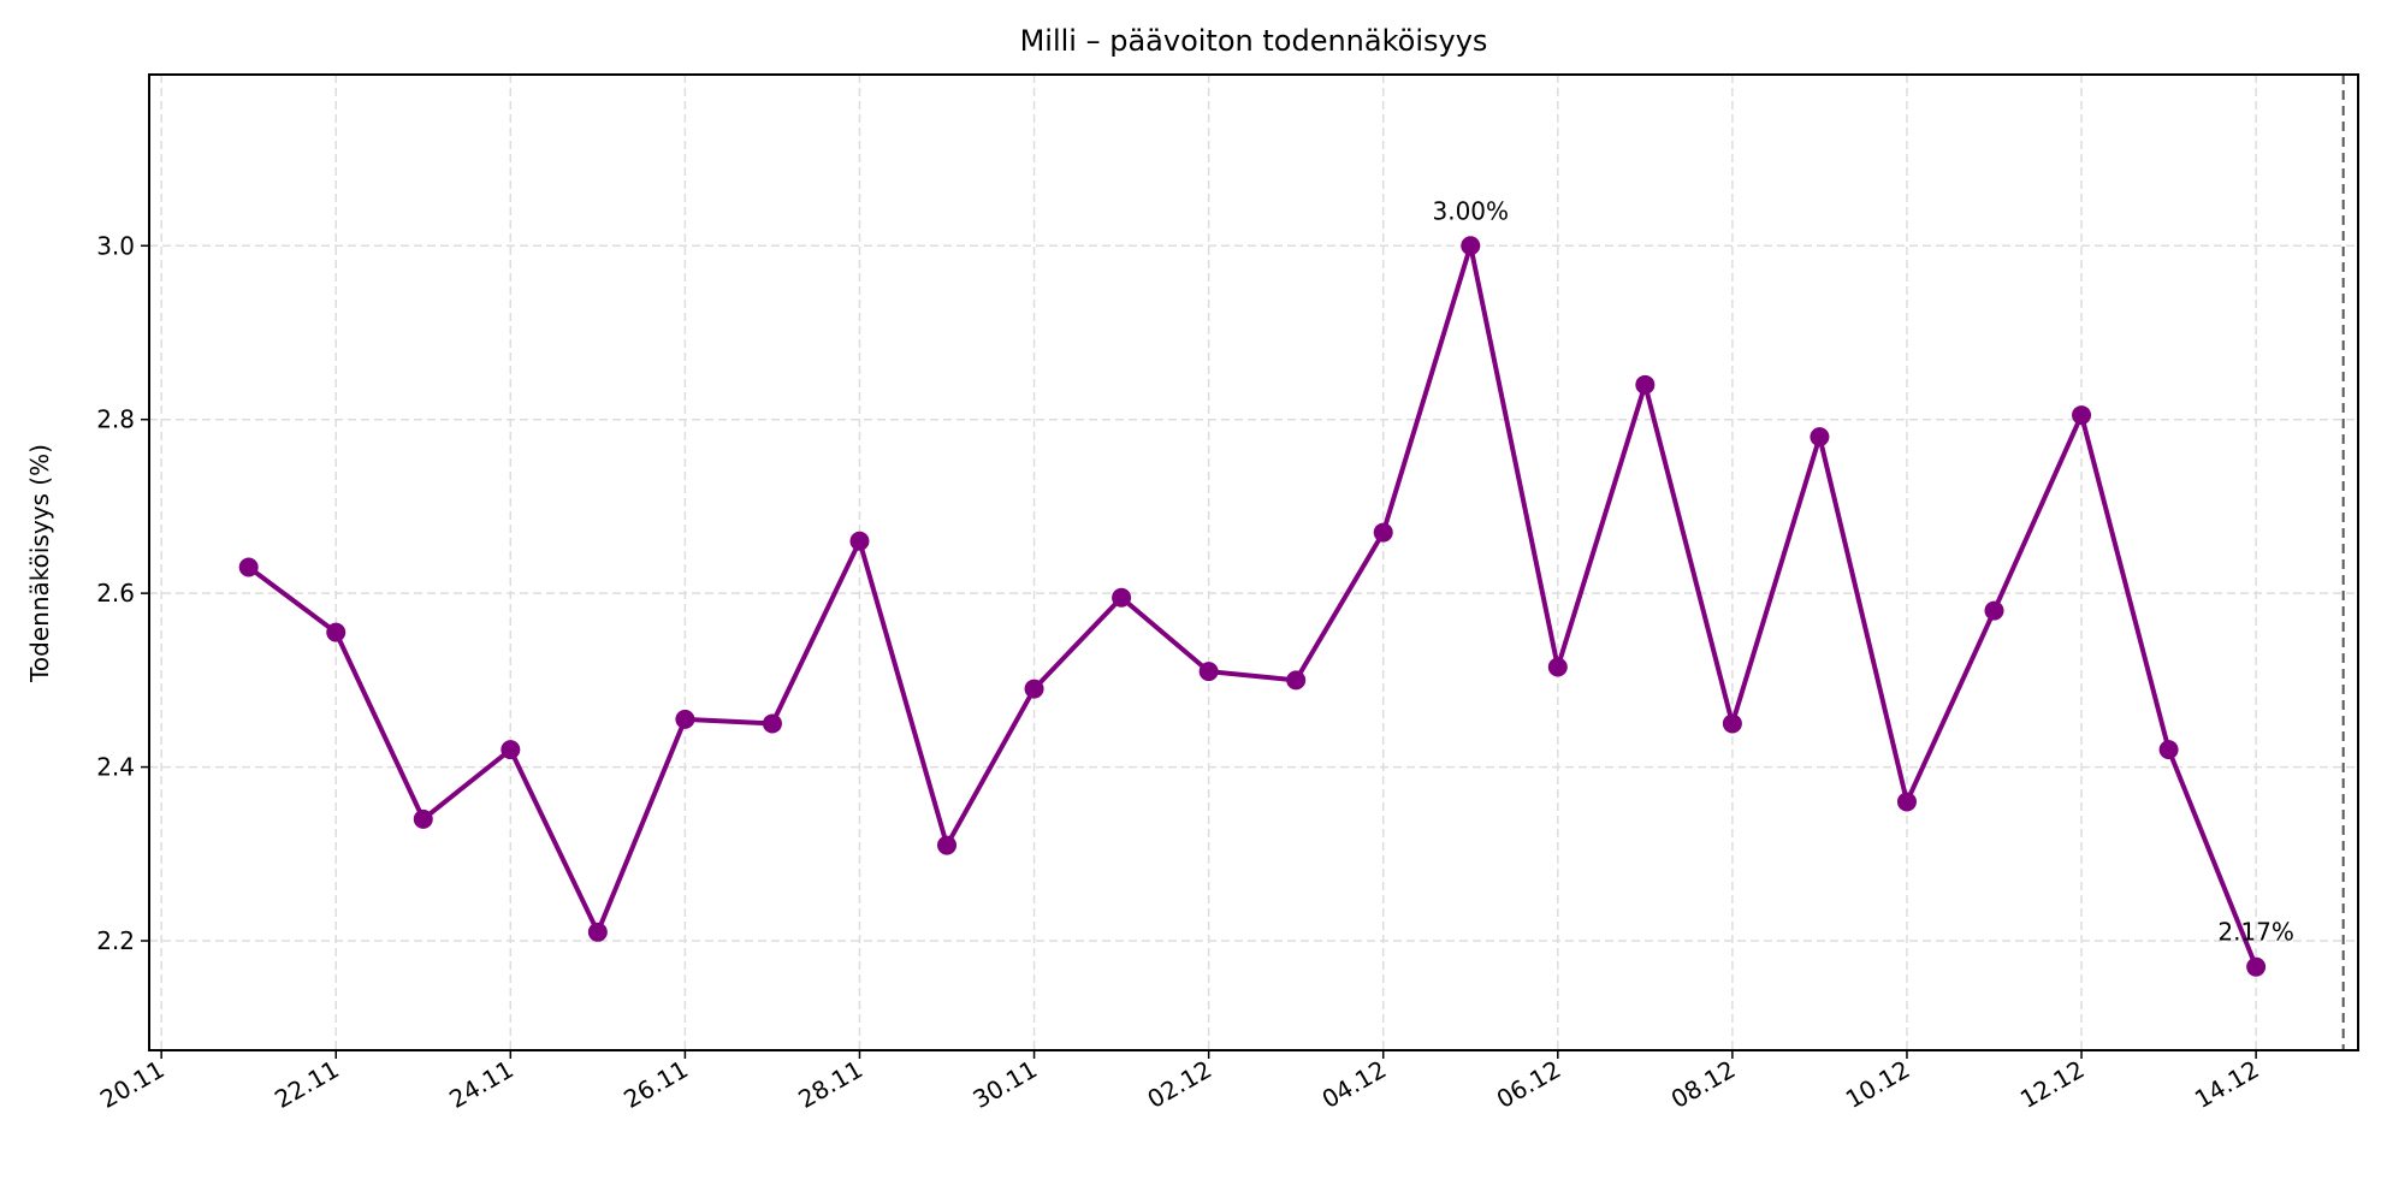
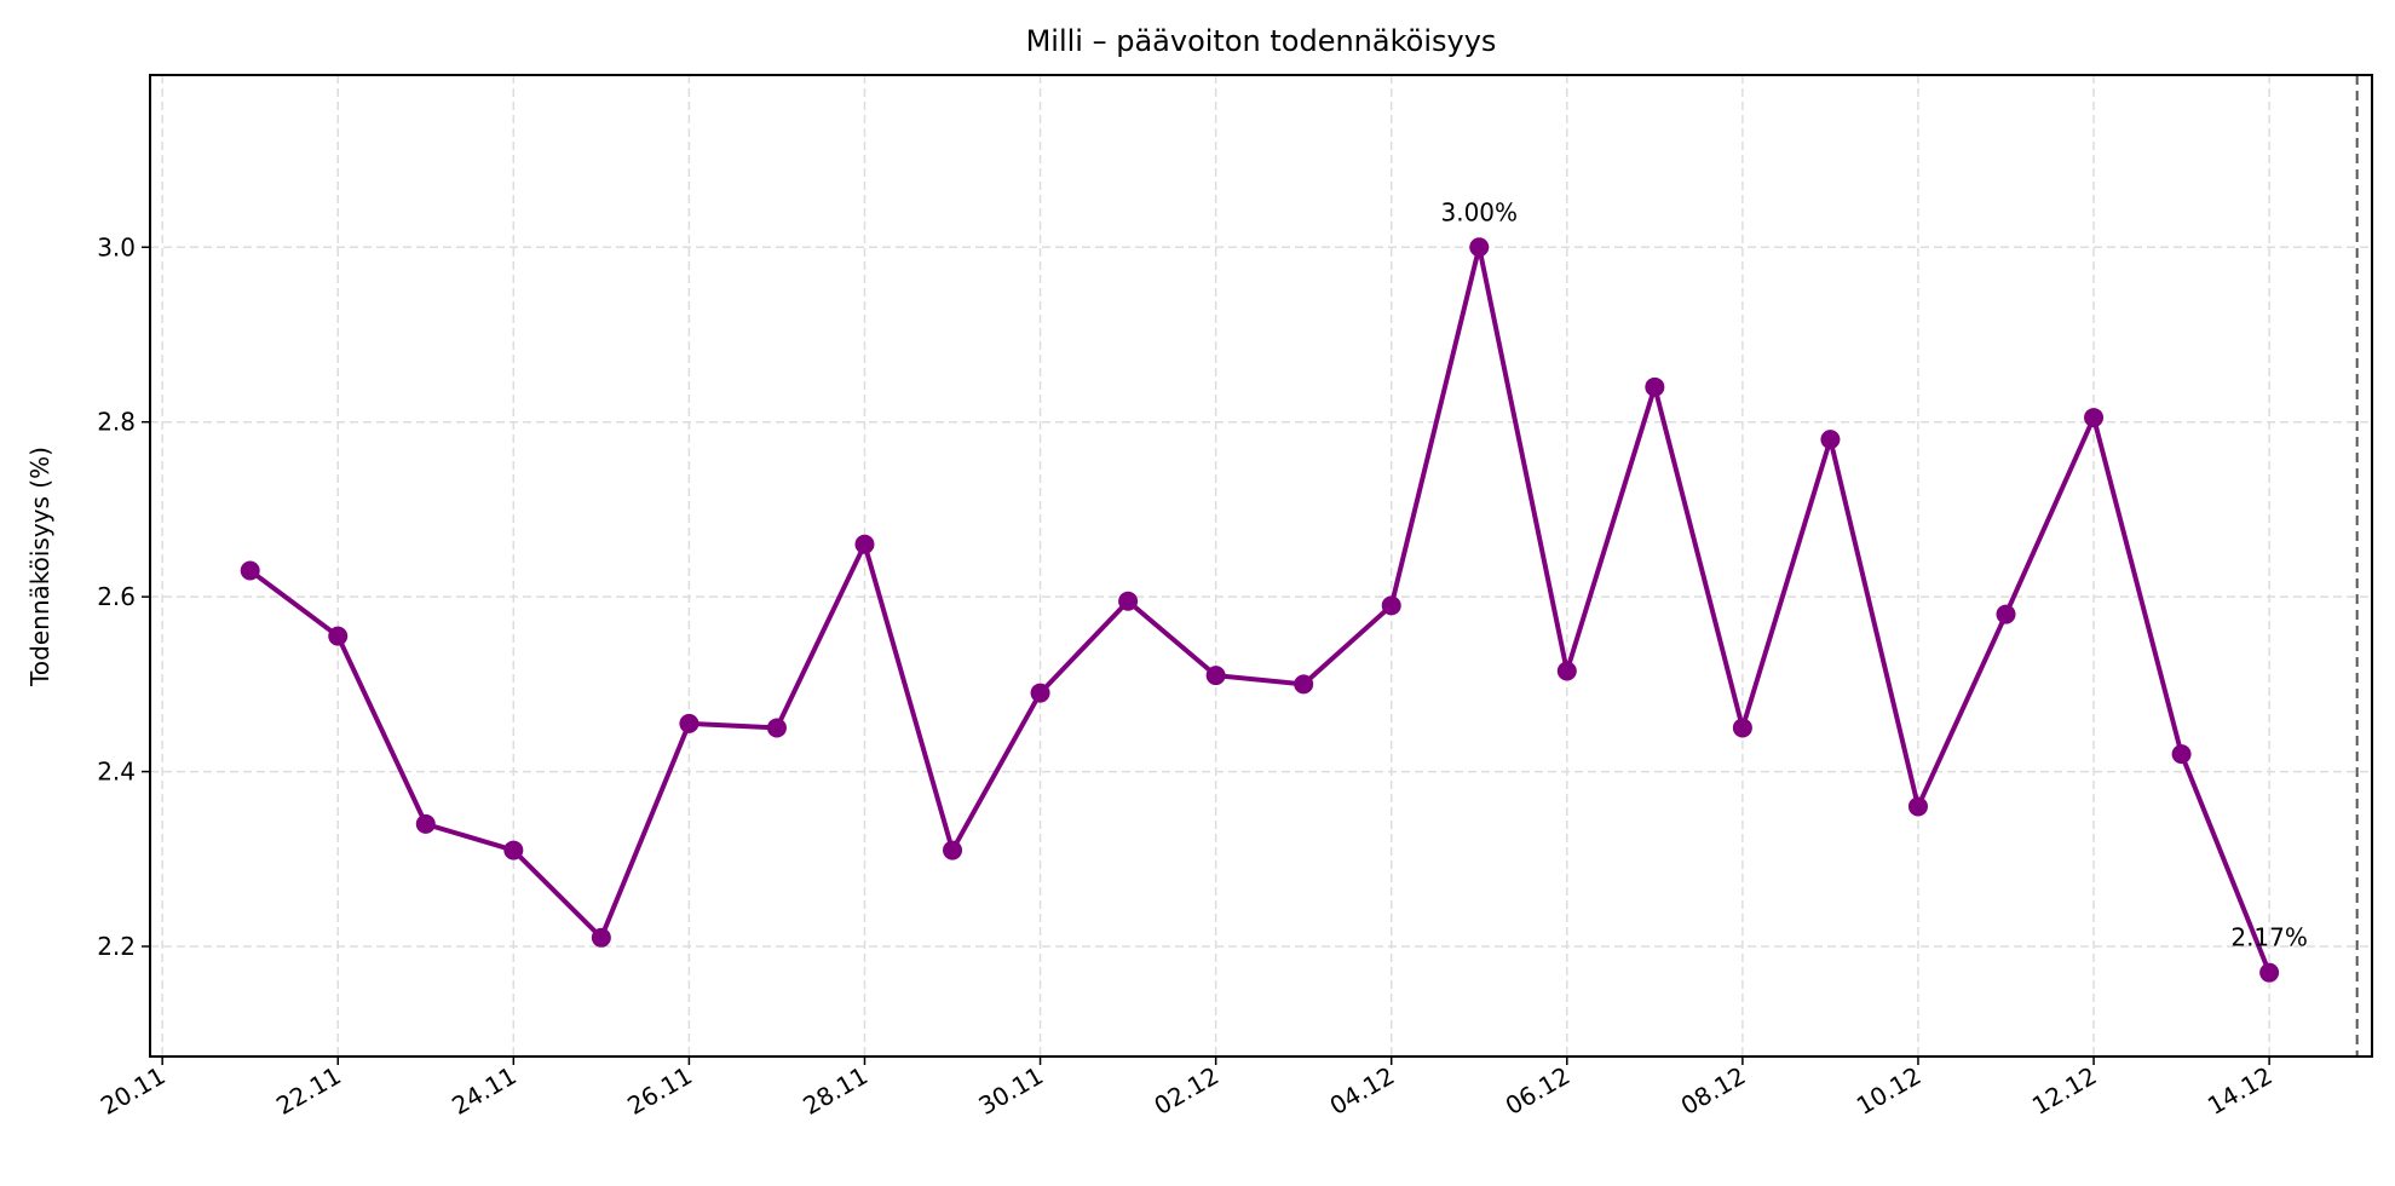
24.11: 2.42 -> 2.31
04.12: 2.67 -> 2.59
